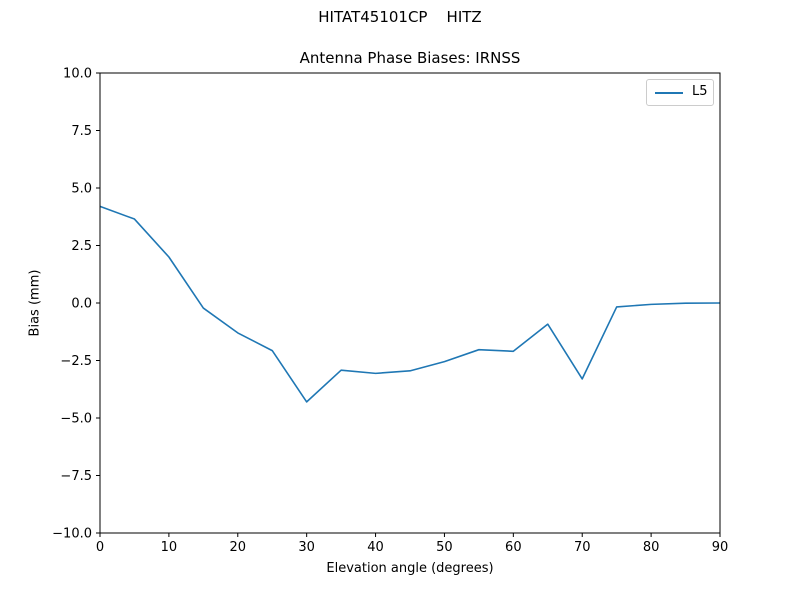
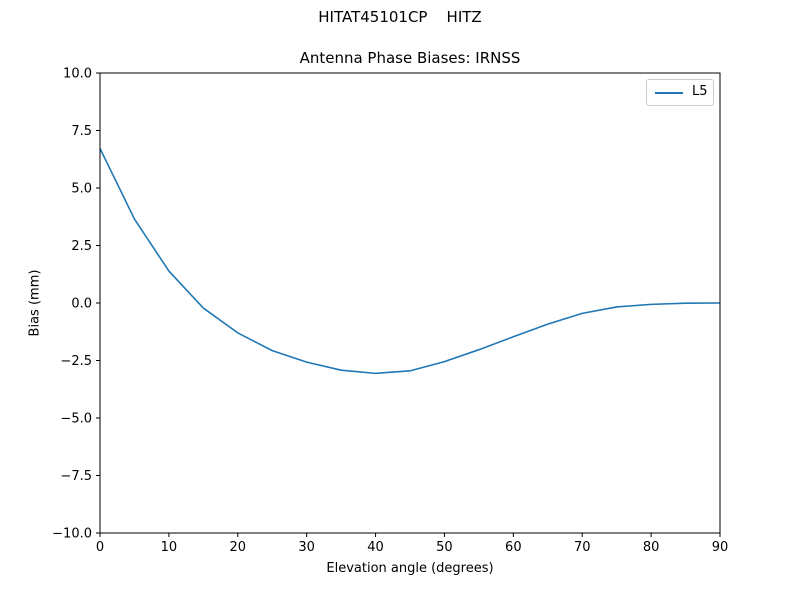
0: 4.2 -> 6.7
10: 2.0 -> 1.4
30: -4.3 -> -2.6
60: -2.1 -> -1.5
70: -3.3 -> -0.5
